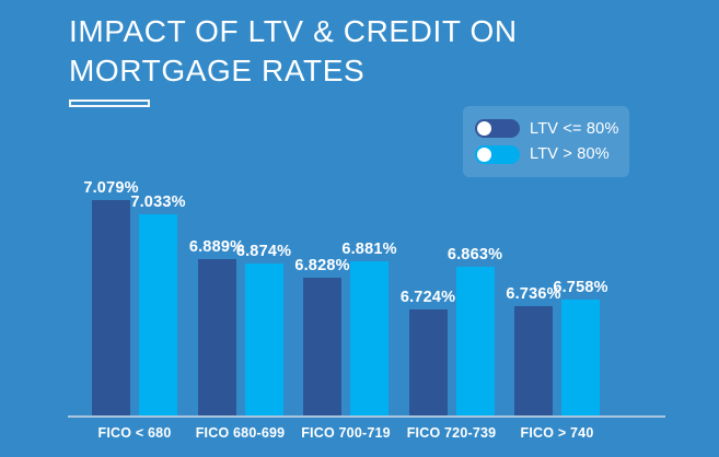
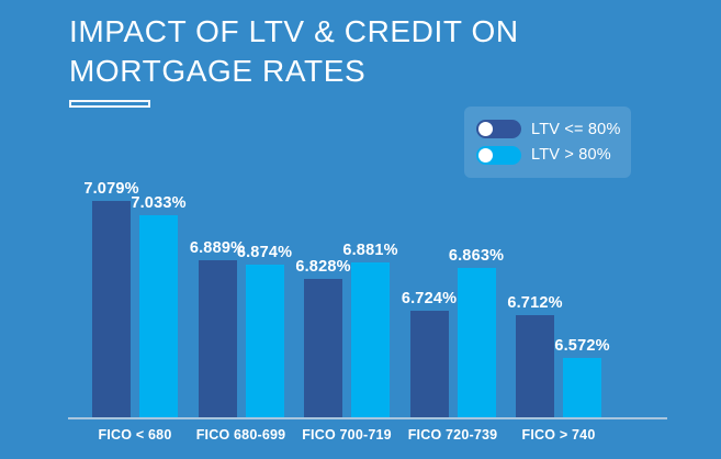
LTV <= 80%/FICO > 740: 6.736% -> 6.712%
LTV > 80%/FICO > 740: 6.758% -> 6.572%
